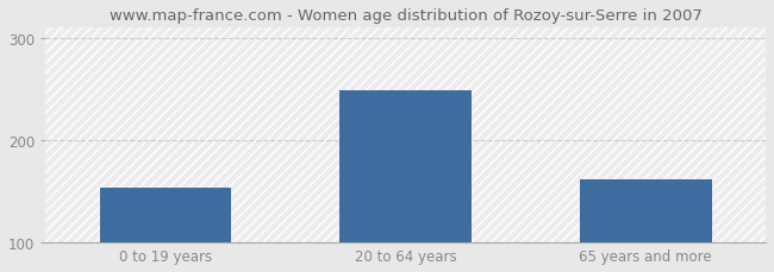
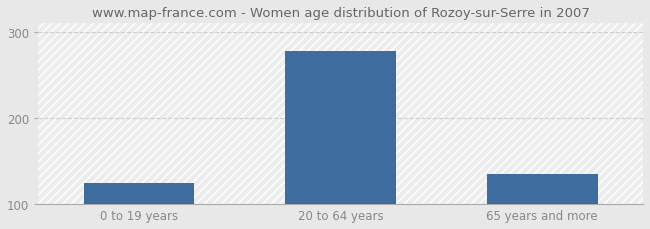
0 to 19 years: 154 -> 125
20 to 64 years: 248 -> 278
65 years and more: 162 -> 135
